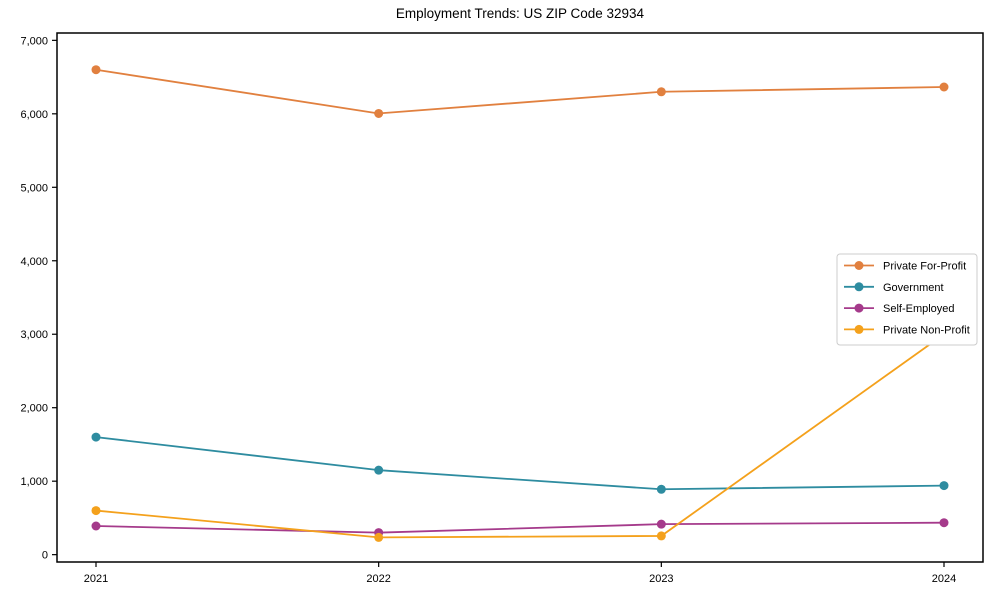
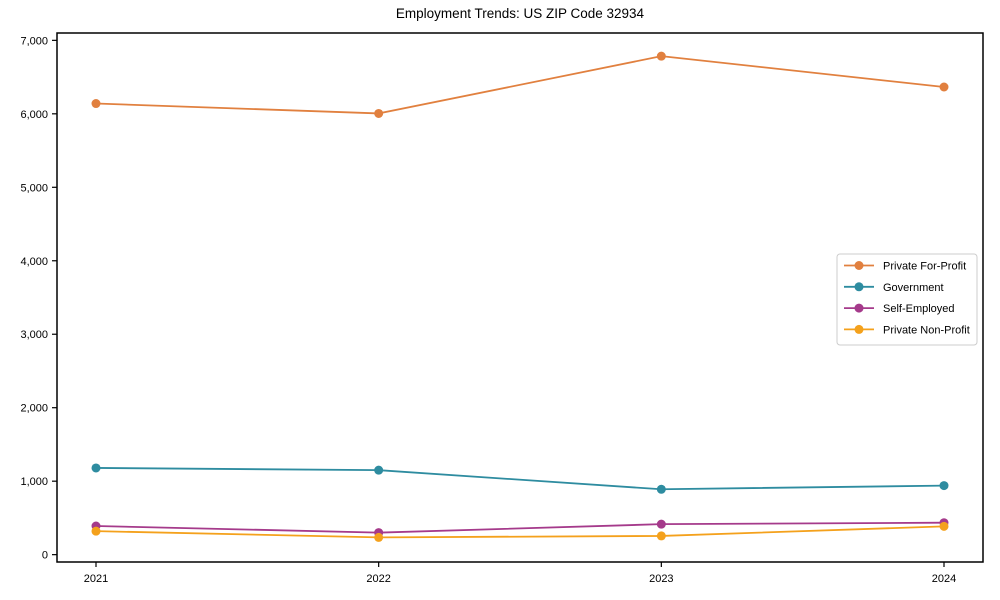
Private For-Profit/2021: 6600 -> 6100
Government/2021: 1600 -> 1200
Private Non-Profit/2021: 600 -> 300
Private For-Profit/2023: 6300 -> 6800
Private Non-Profit/2024: 3000 -> 400
